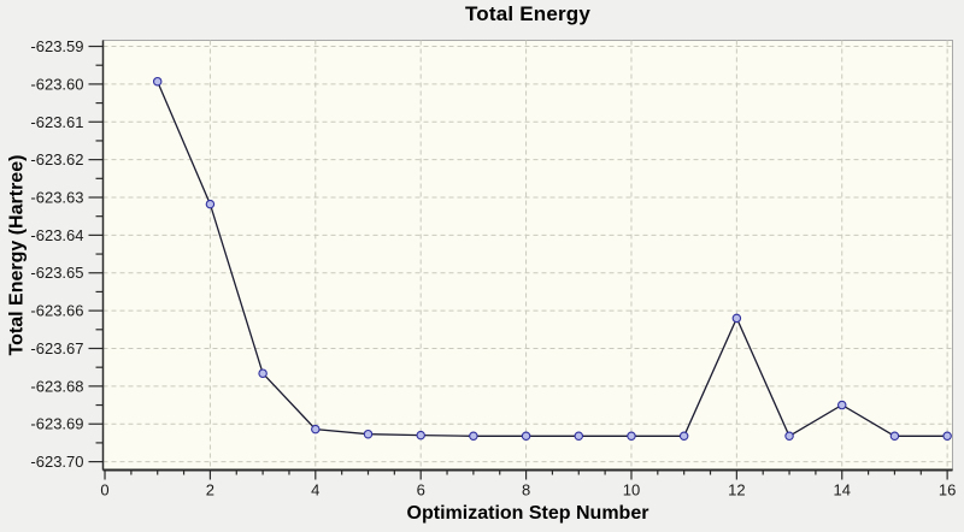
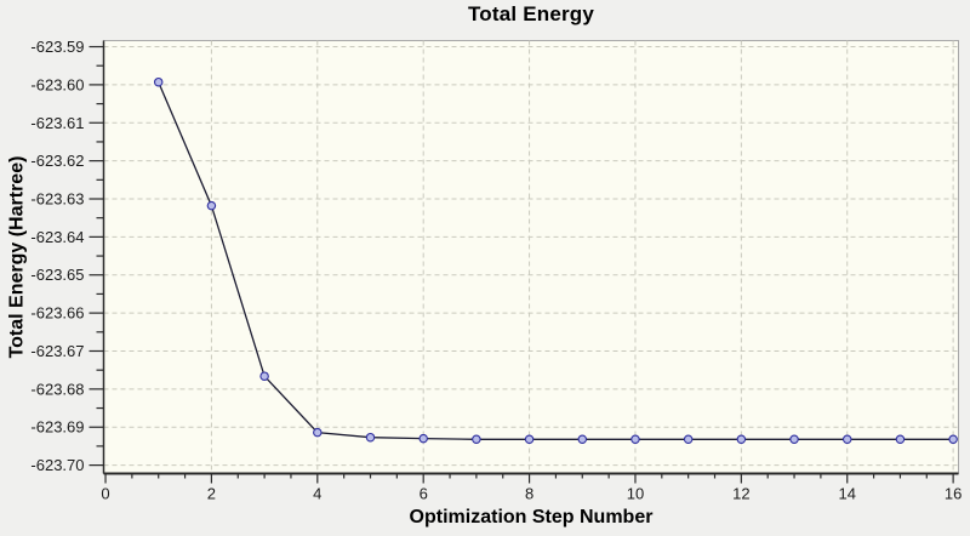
12: -623.662 -> -623.693
14: -623.685 -> -623.693
